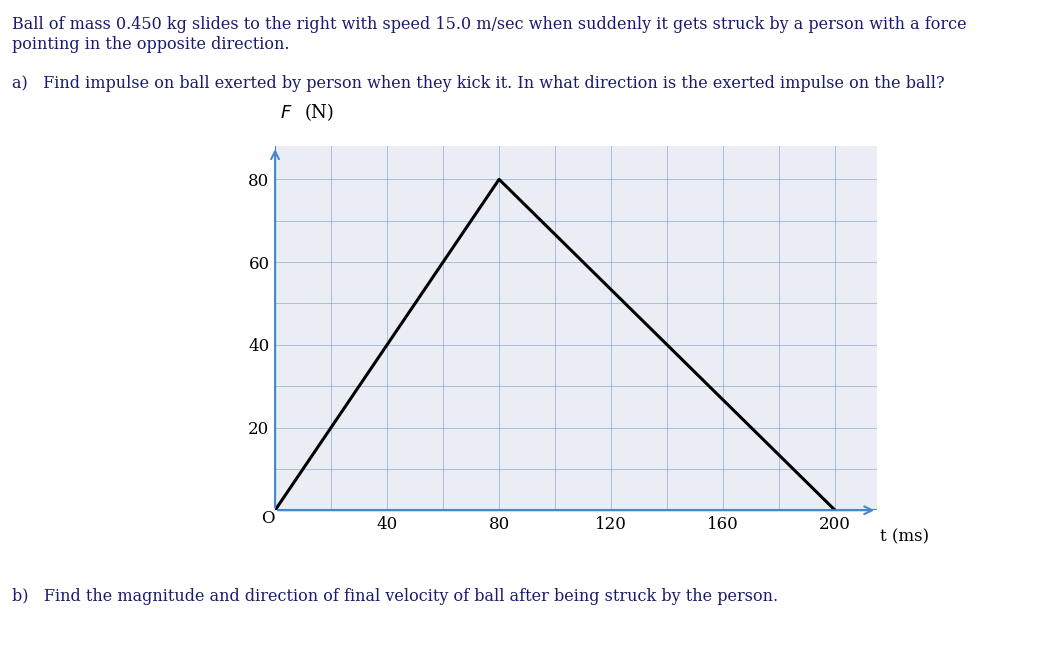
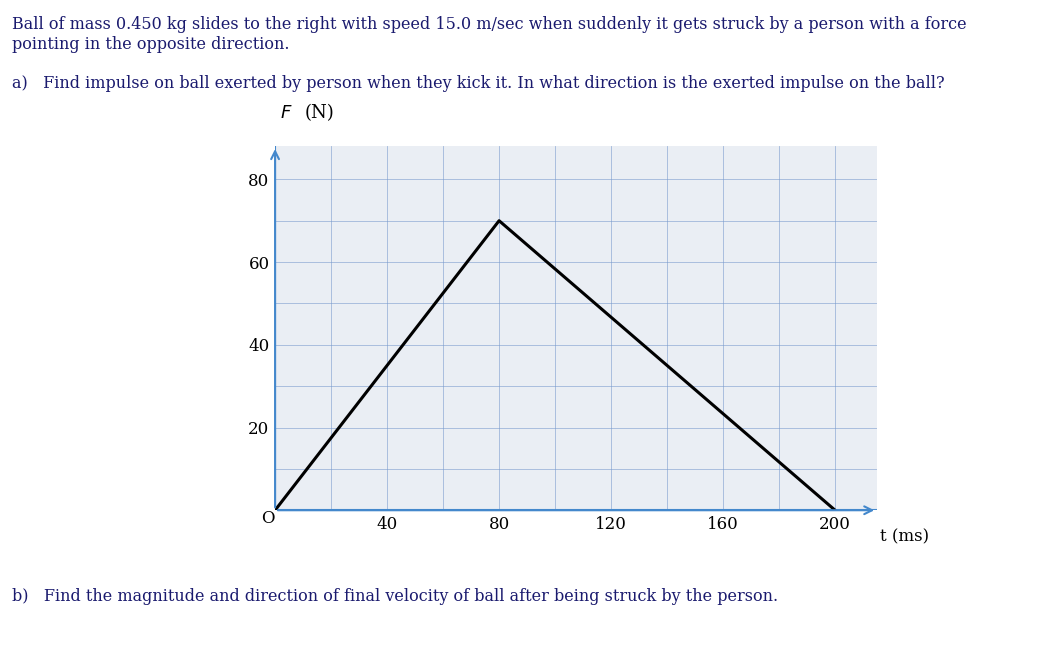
80: 80 -> 70
